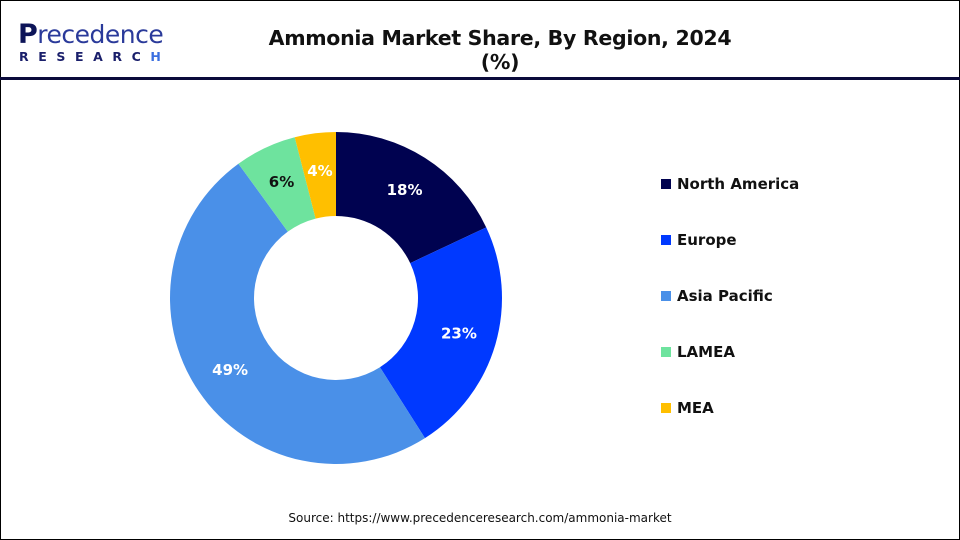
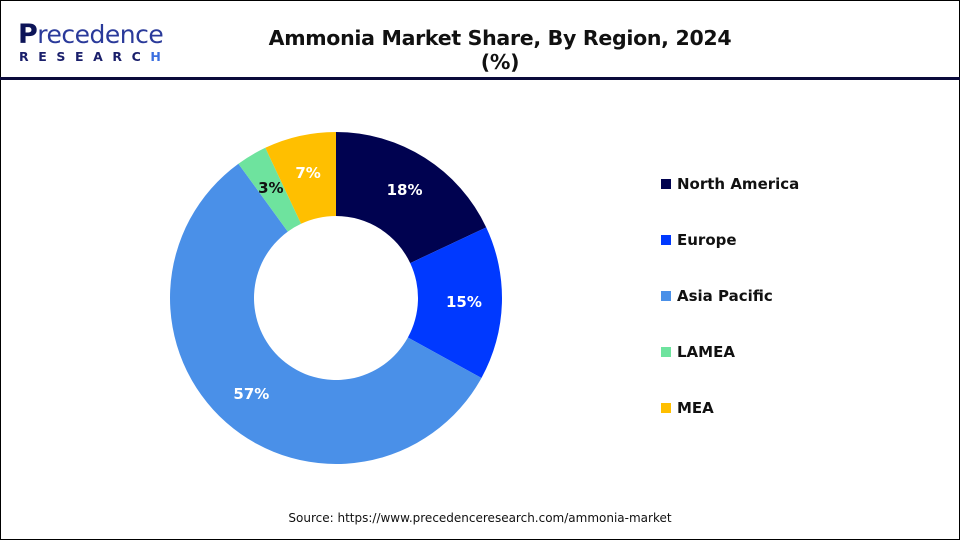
Europe: 23% -> 15%
Asia Pacific: 49% -> 57%
LAMEA: 6% -> 3%
MEA: 4% -> 7%
